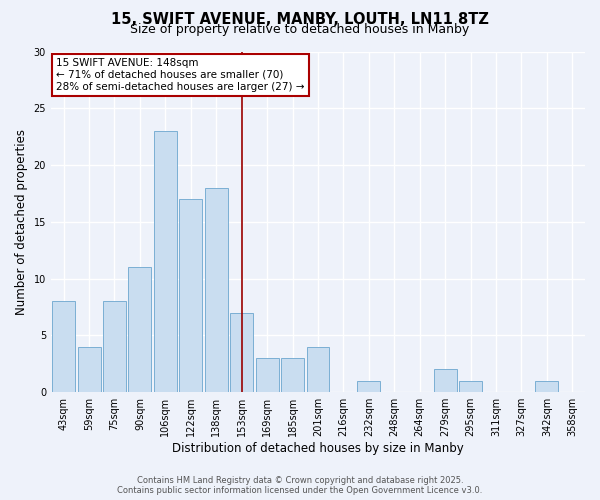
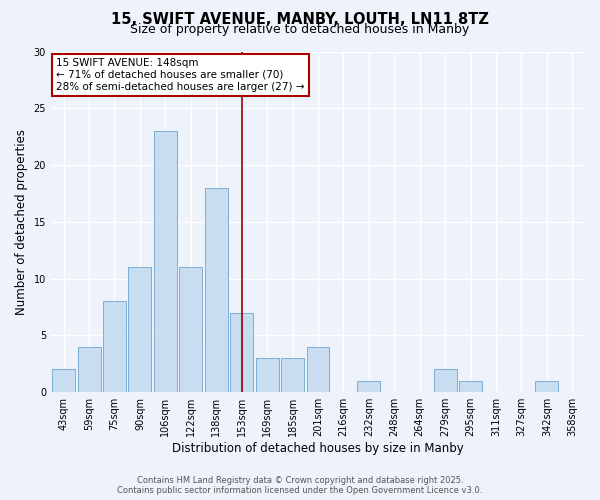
43sqm: 8 -> 2
122sqm: 17 -> 11
